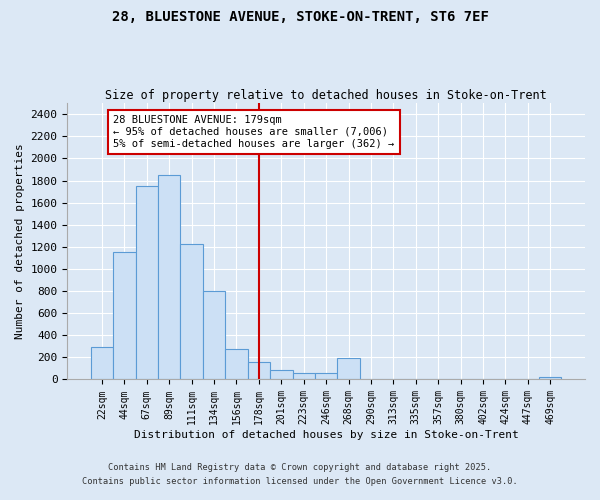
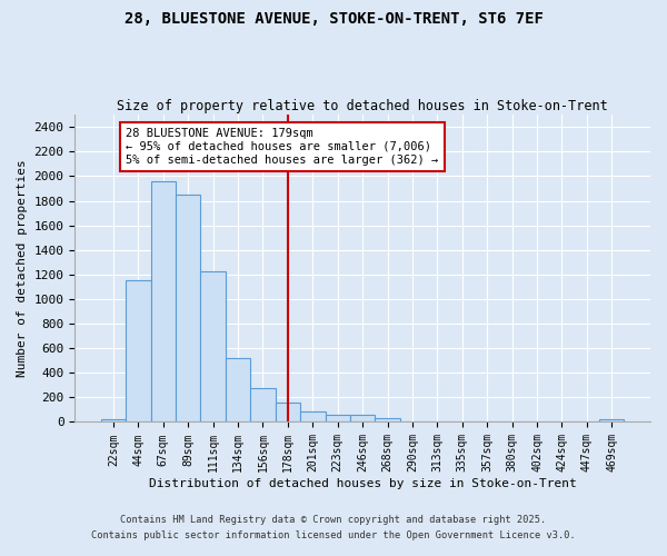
22sqm: 290 -> 20
67sqm: 1750 -> 1960
134sqm: 800 -> 520
268sqm: 190 -> 40
